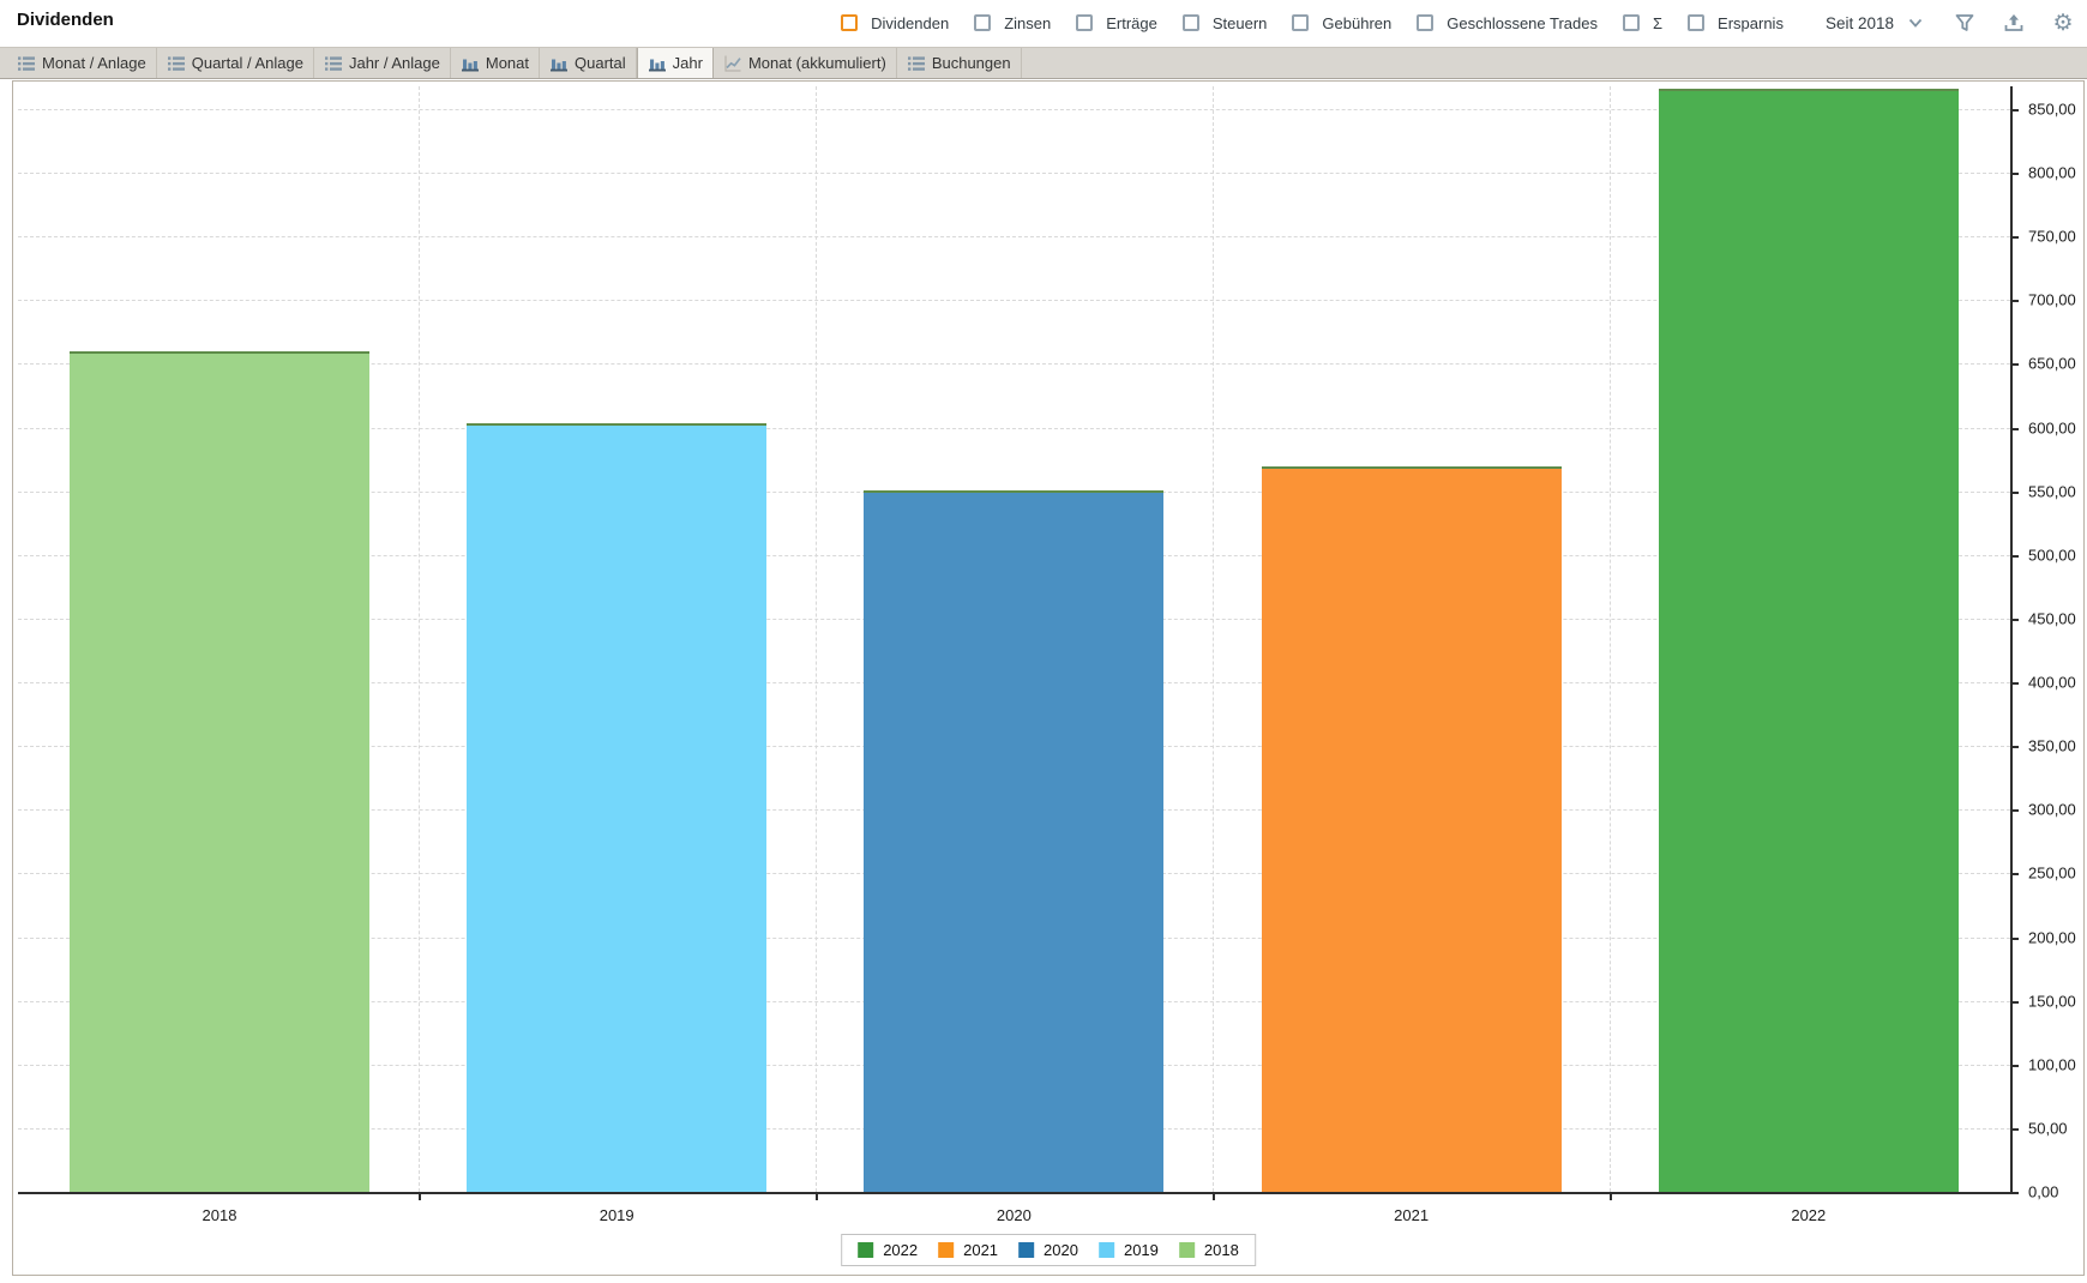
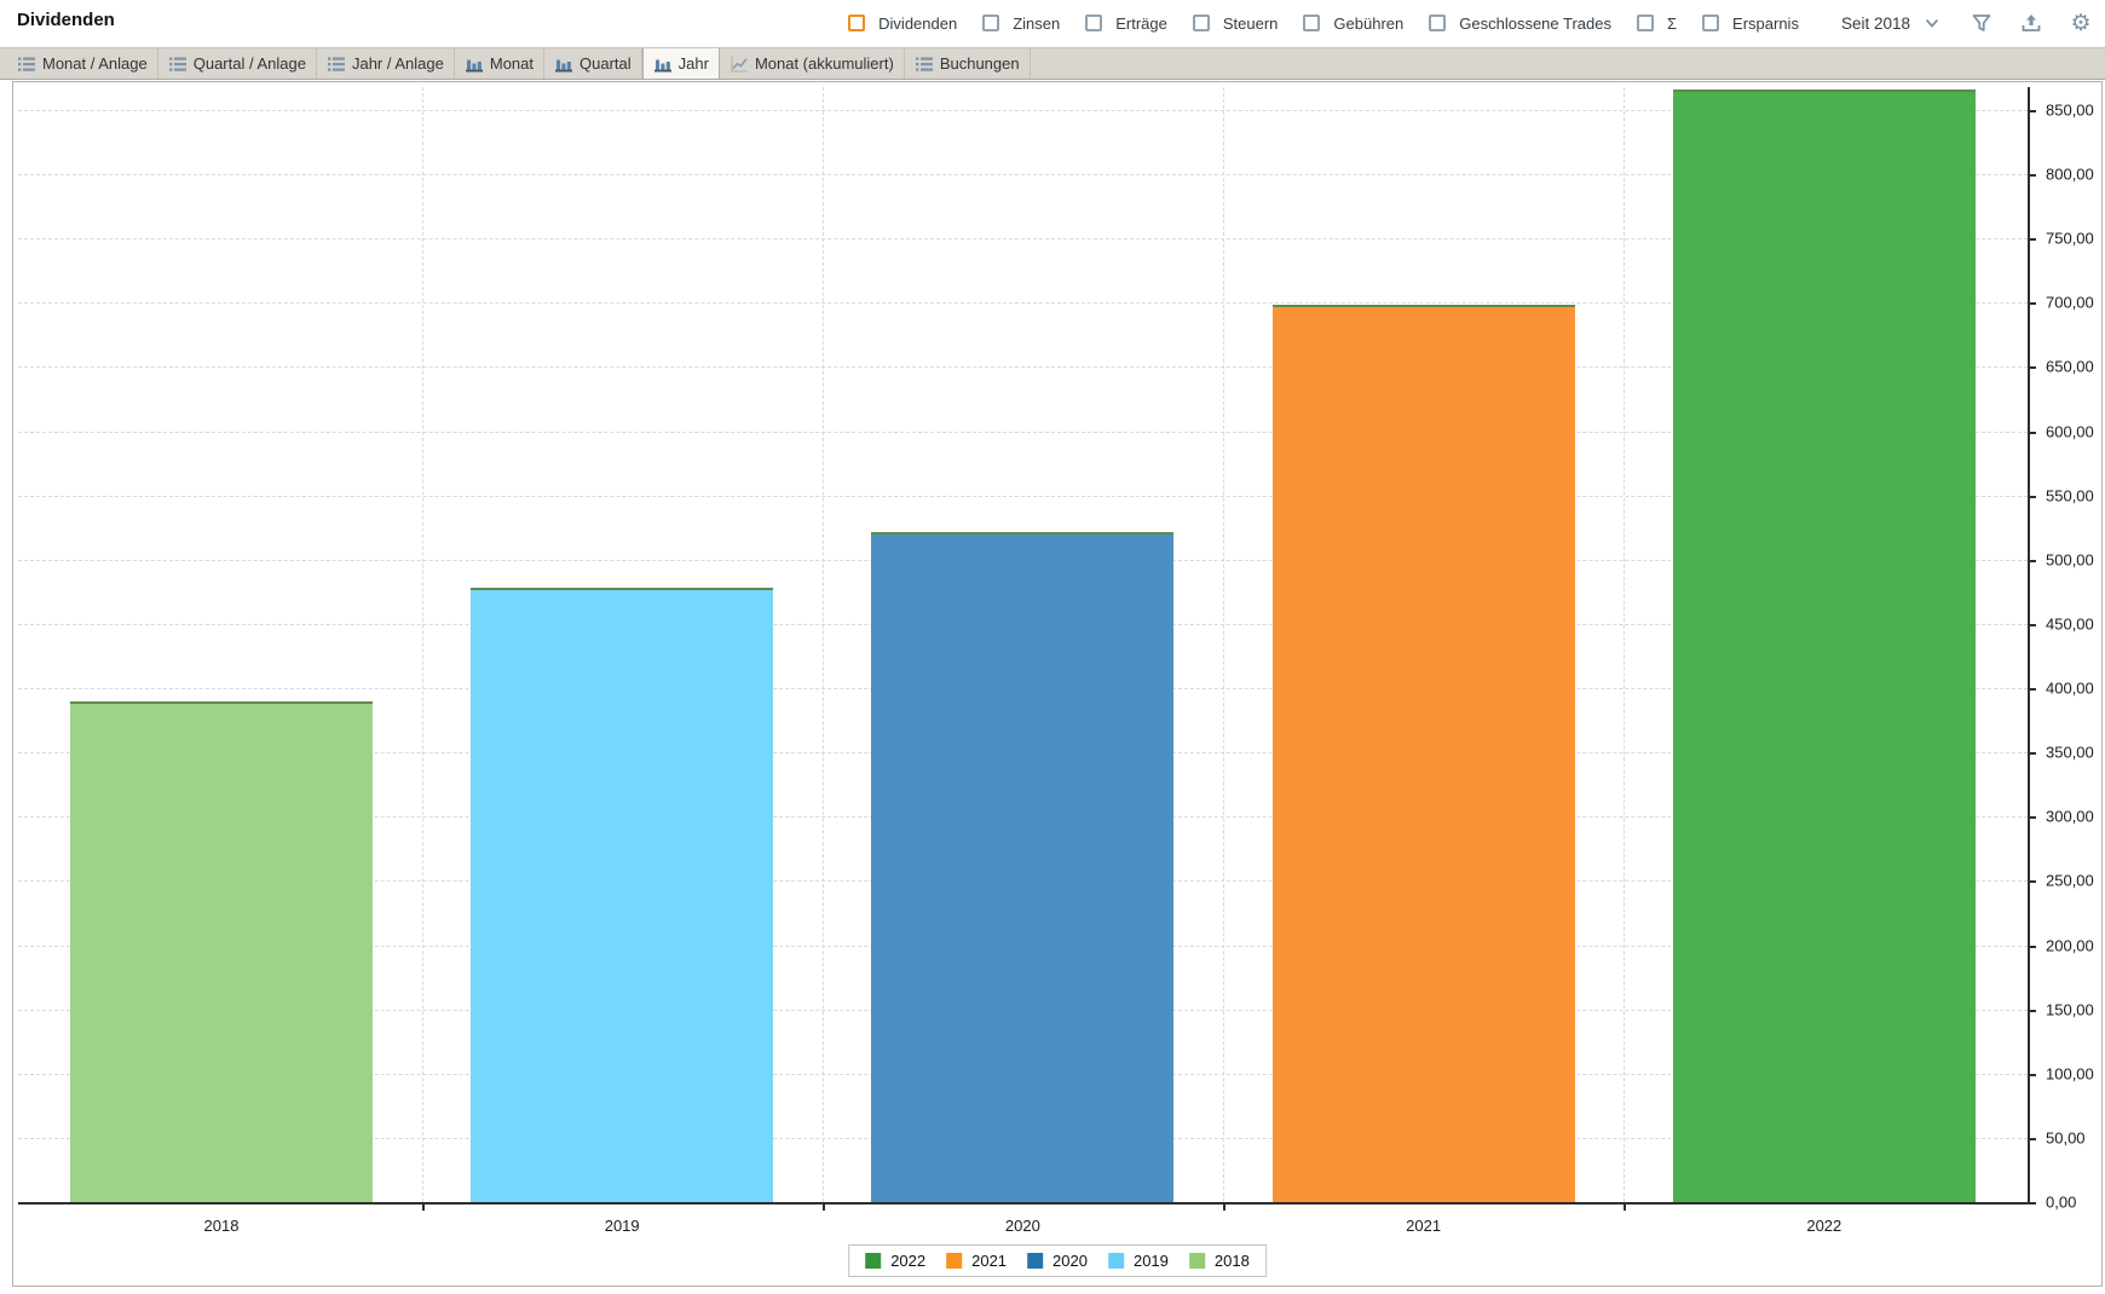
2018: 660 -> 390
2019: 603 -> 478
2020: 551 -> 521
2021: 569 -> 698
